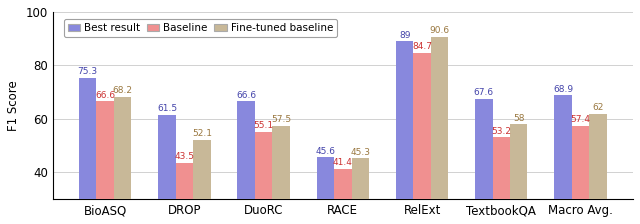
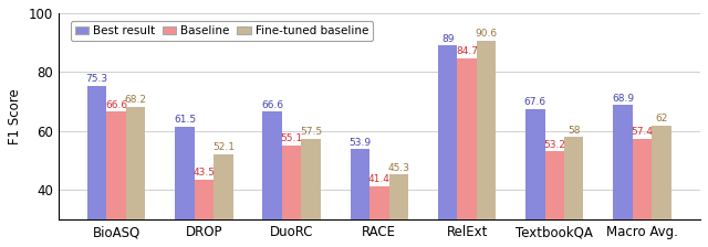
Best result/RACE: 45.6 -> 53.9
